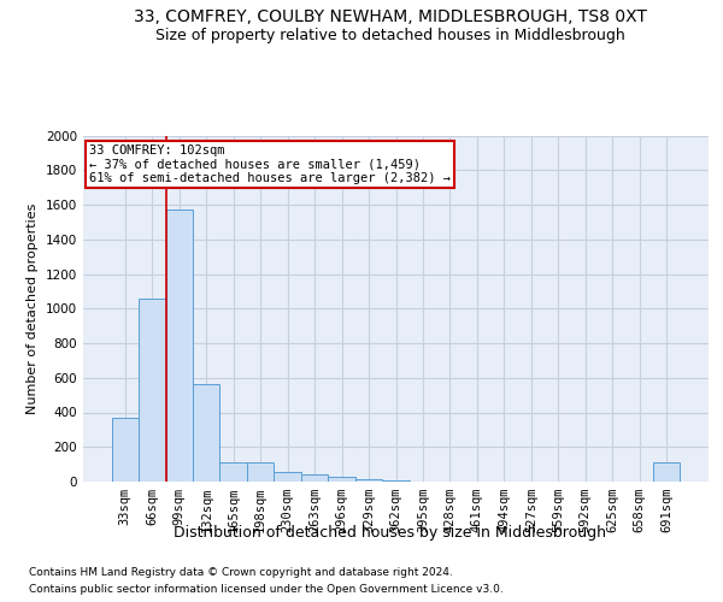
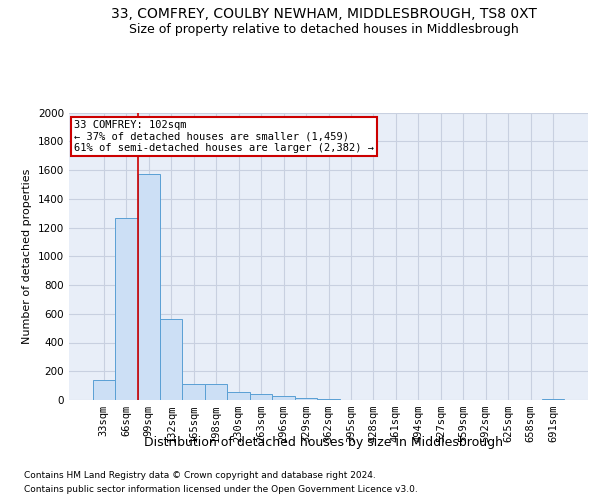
33sqm: 370 -> 140
66sqm: 1060 -> 1260
691sqm: 110 -> 0
